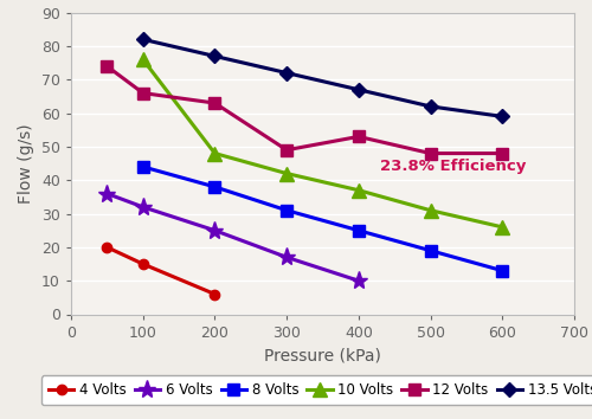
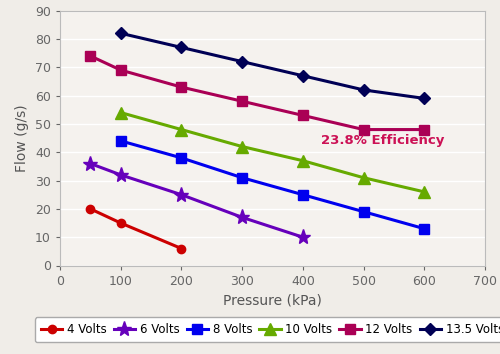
10 Volts/100: 76 -> 54
12 Volts/100: 66 -> 69
12 Volts/300: 49 -> 58
